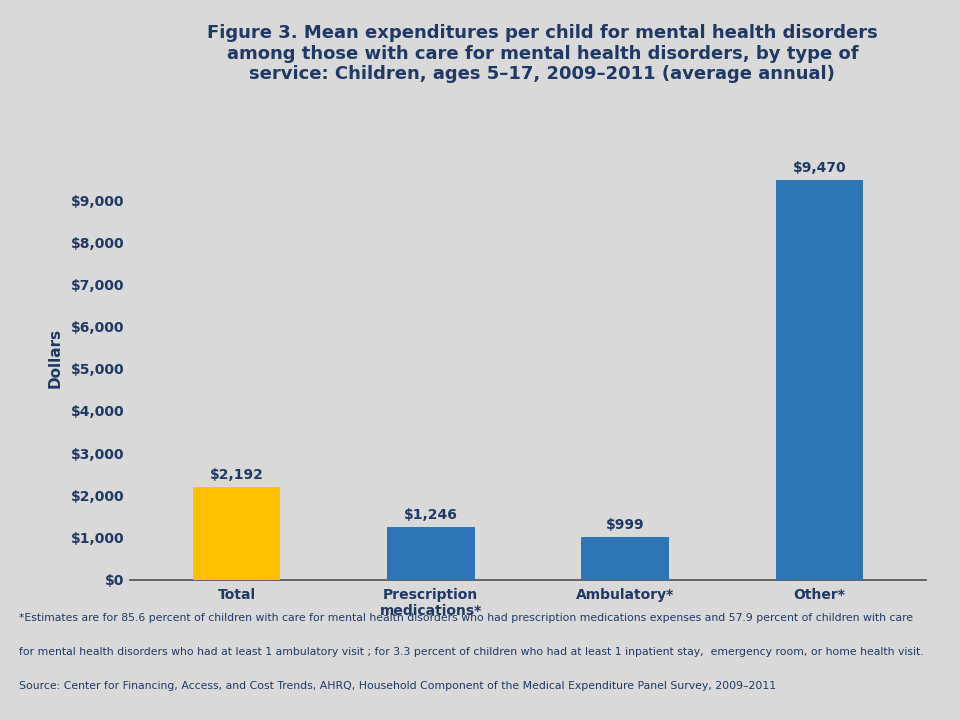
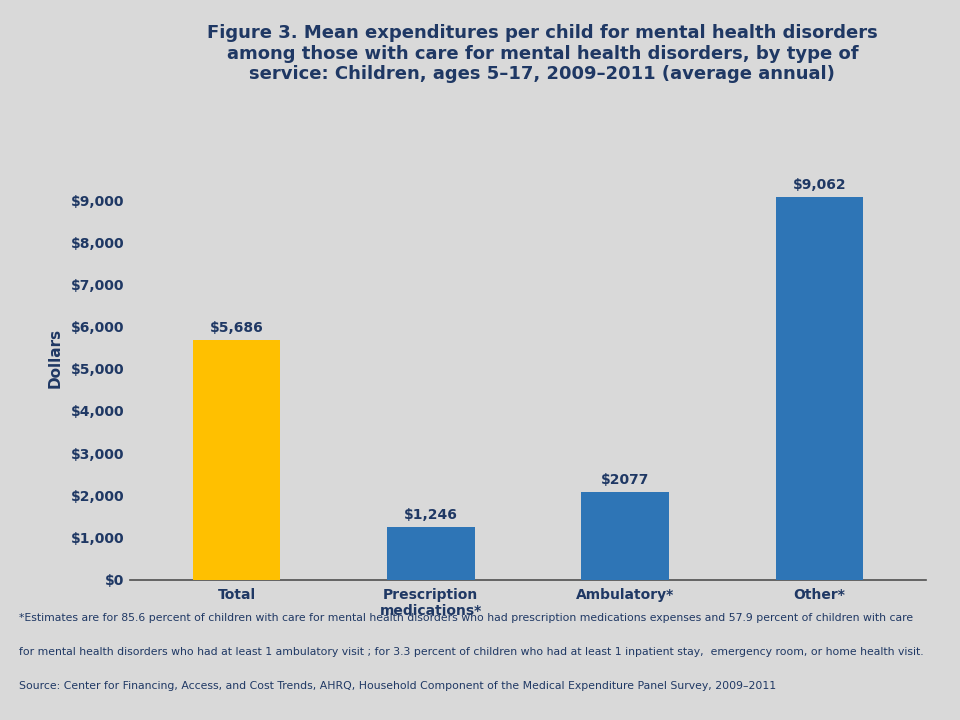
Total: $2,192 -> $5,686
Ambulatory*: $999 -> $2077
Other*: $9,470 -> $9,062
